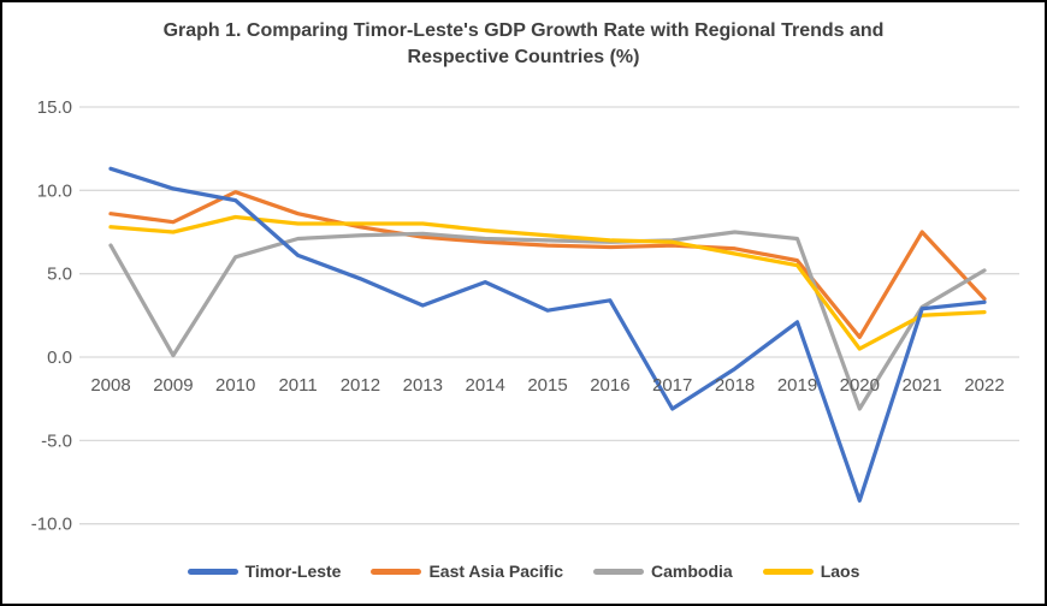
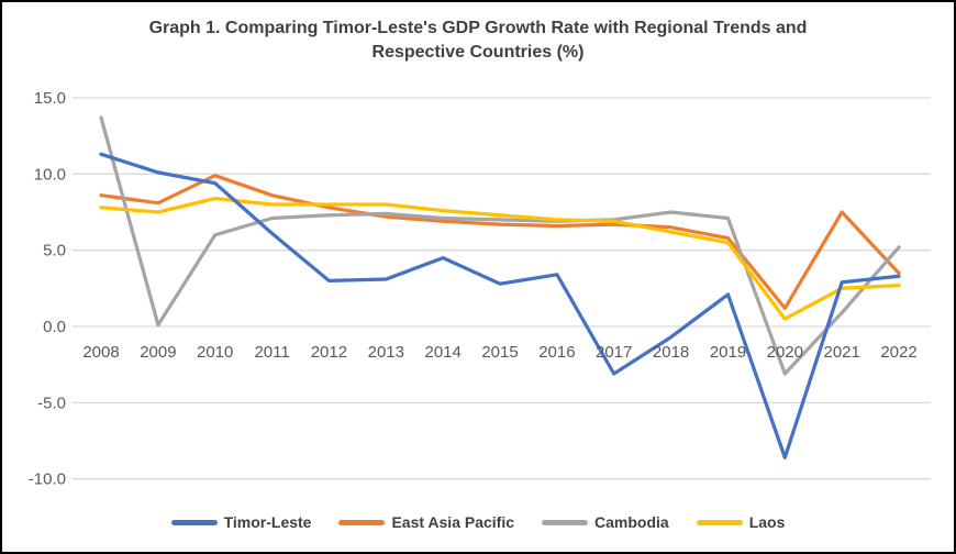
Cambodia/2008: 6.7 -> 13.7
Timor-Leste/2012: 4.7 -> 3.0
Cambodia/2021: 3.0 -> 0.9
